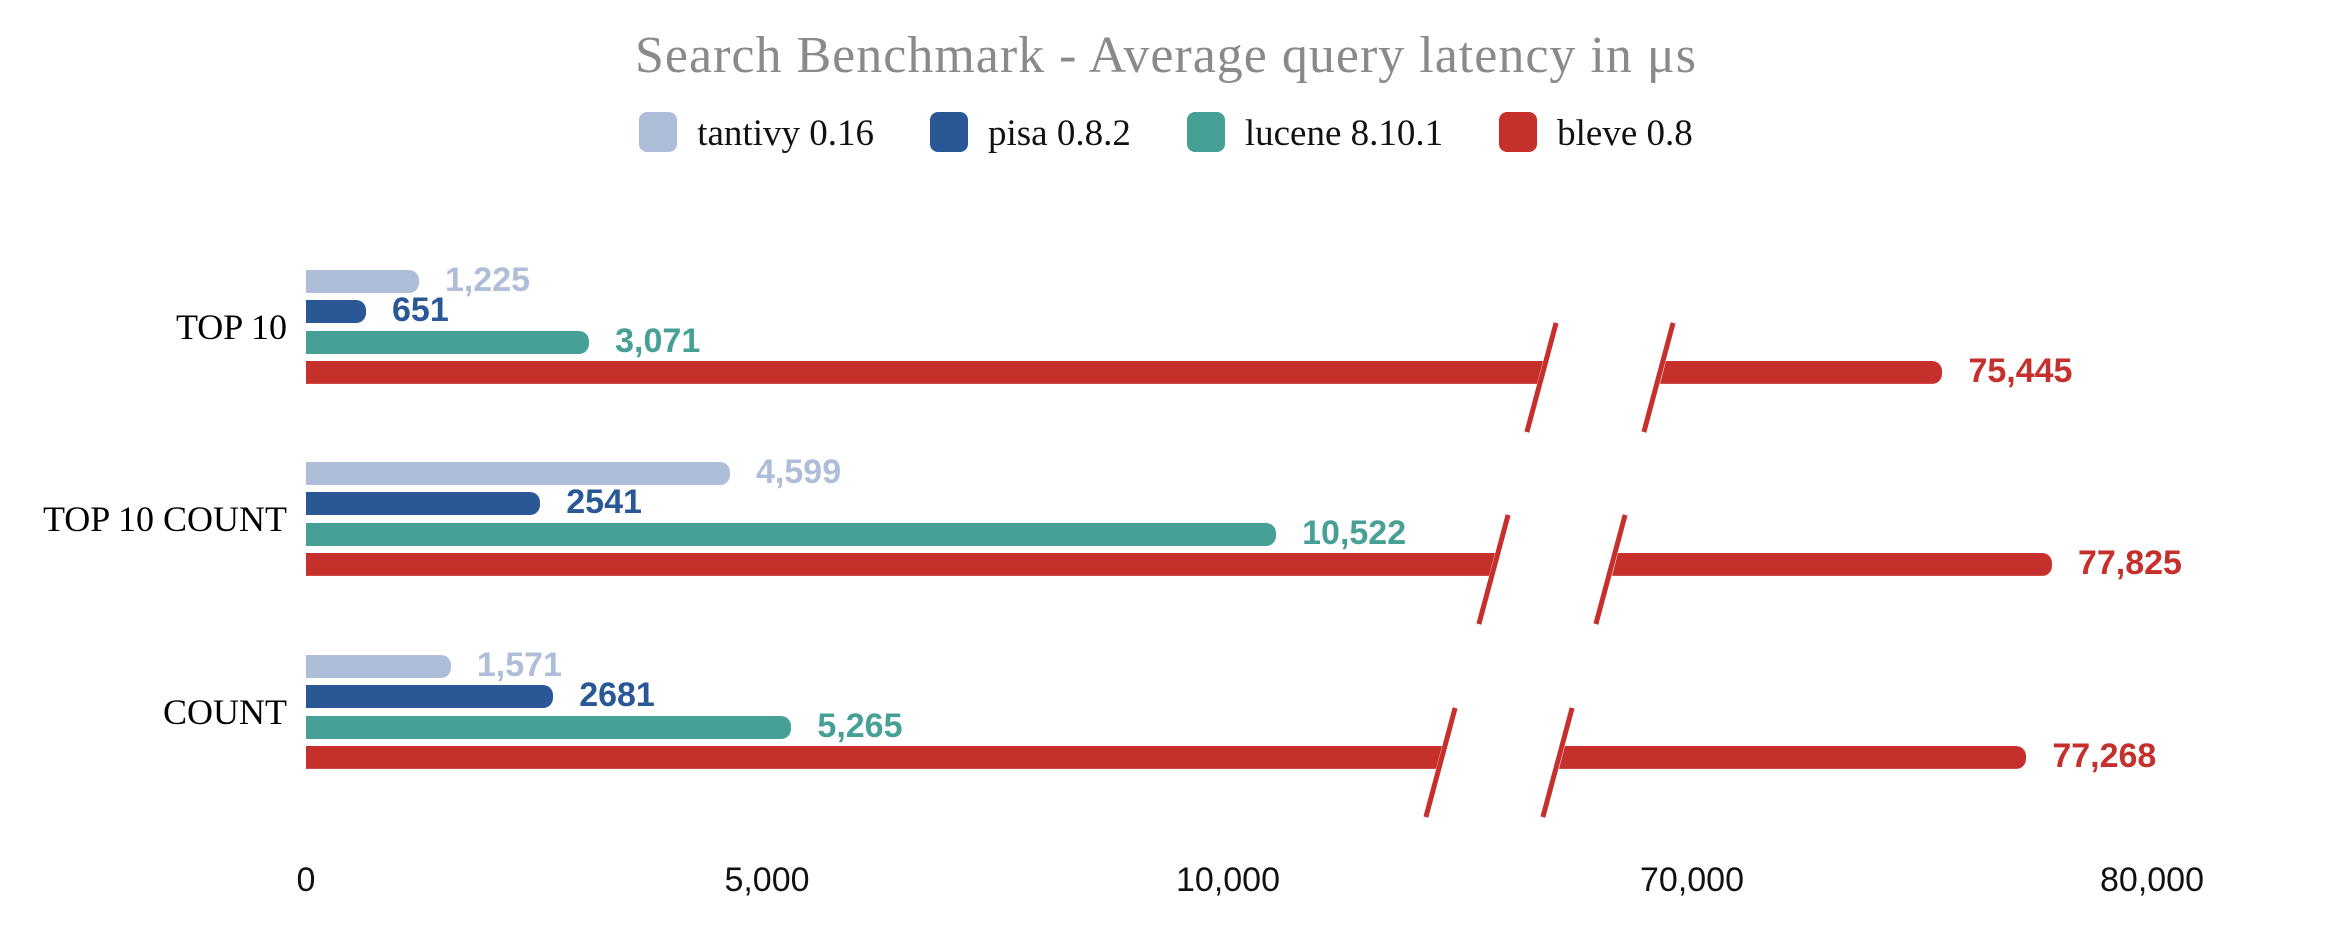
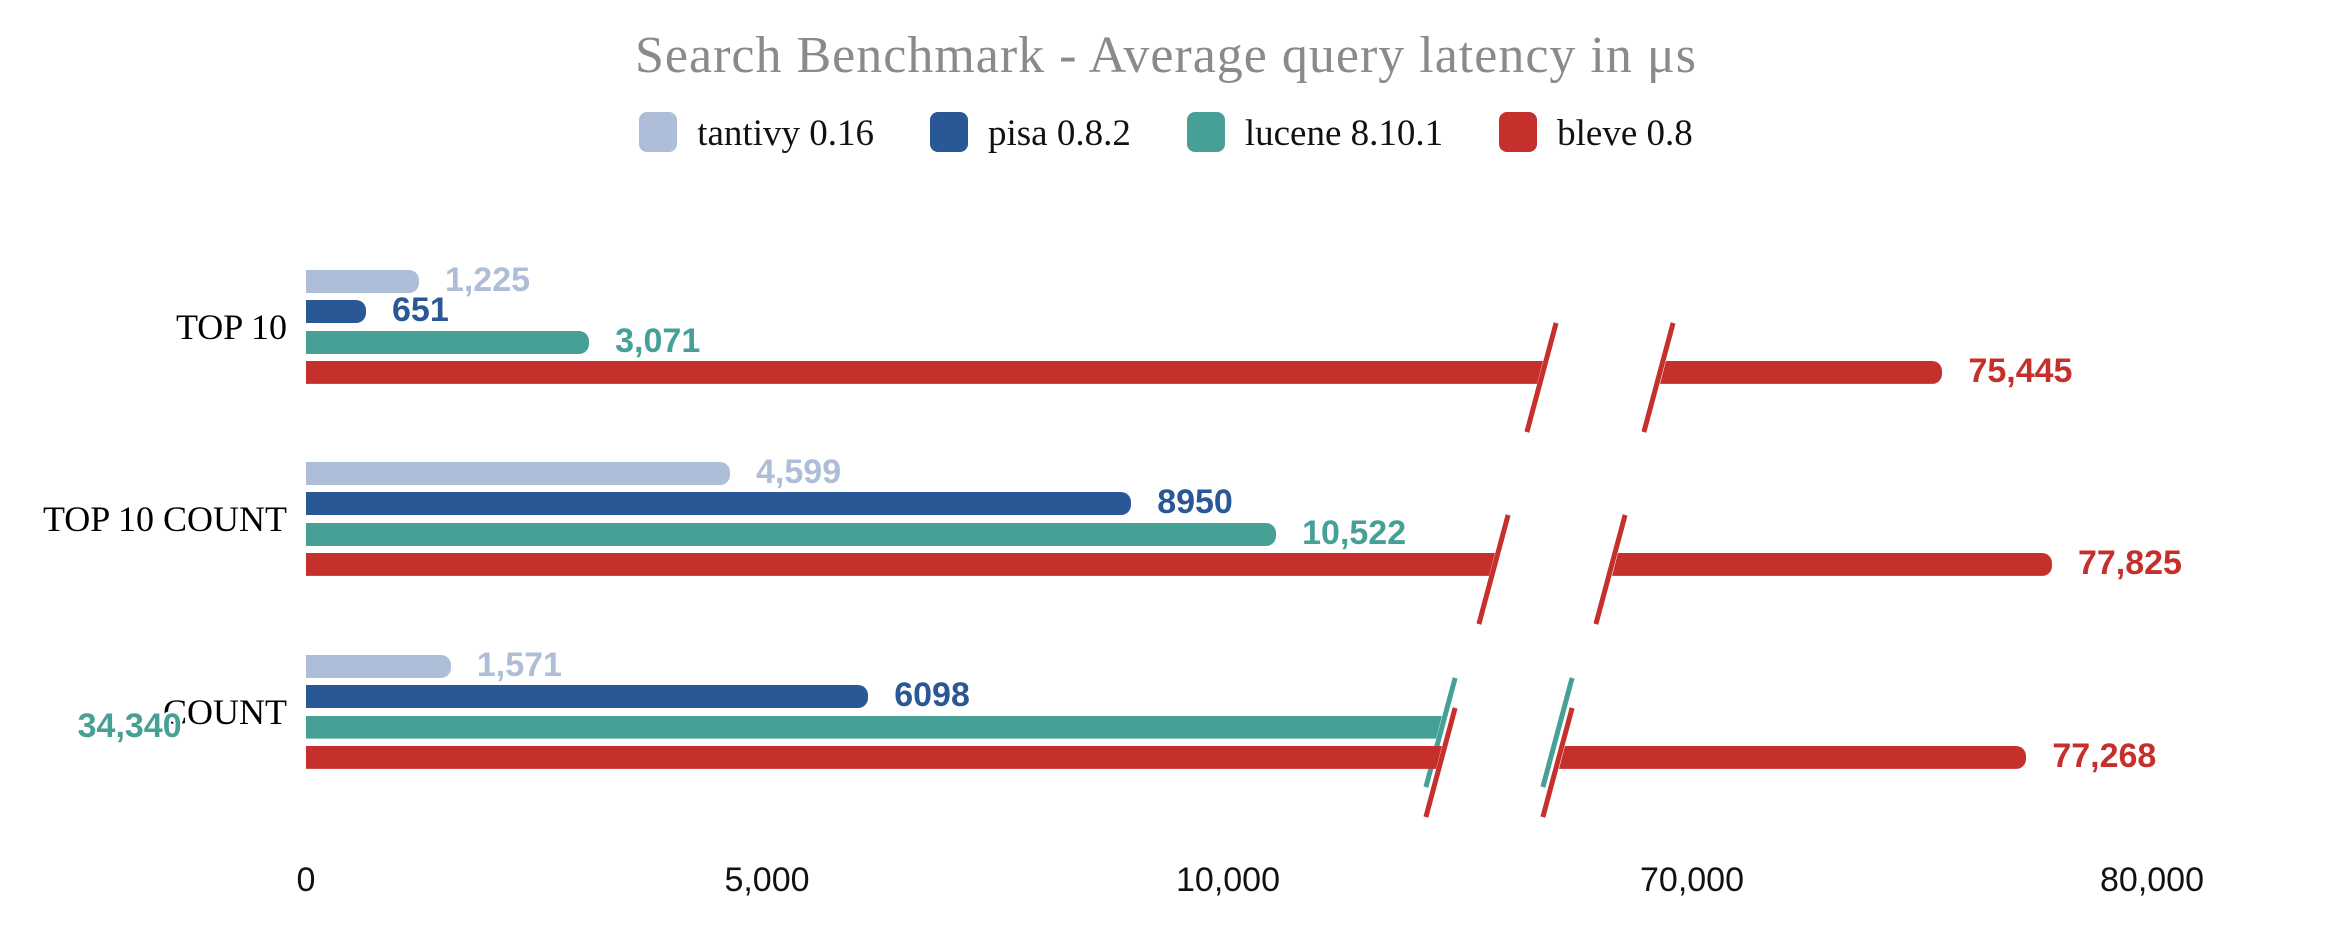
pisa 0.8.2/TOP 10 COUNT: 2541 -> 8950
pisa 0.8.2/COUNT: 2681 -> 6098
lucene 8.10.1/COUNT: 5,265 -> 34,340
